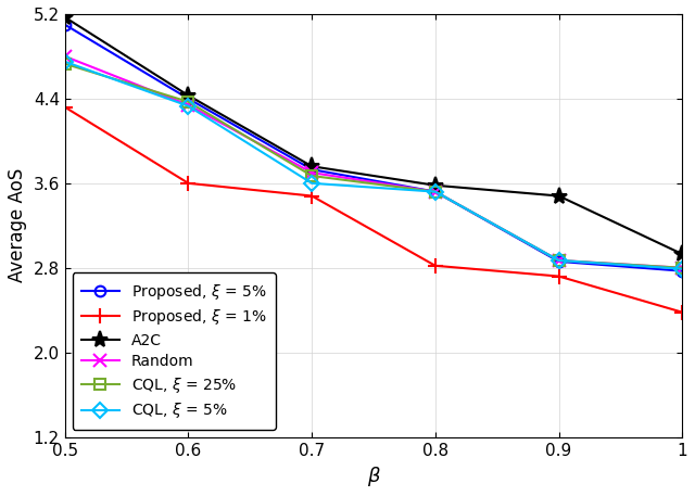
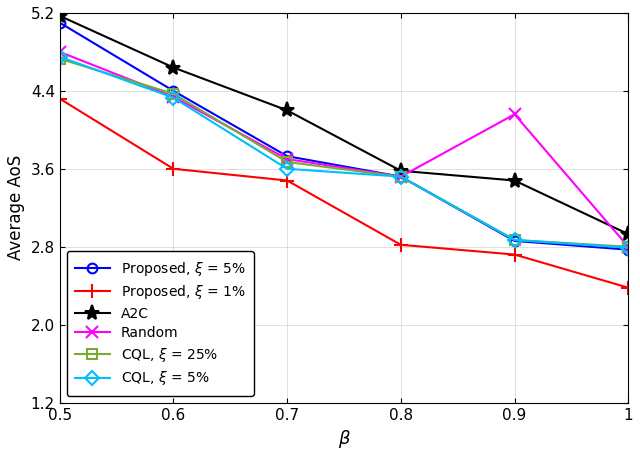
A2C/0.6: 4.43 -> 4.64
A2C/0.7: 3.76 -> 4.20
Random/0.9: 2.87 -> 4.16
